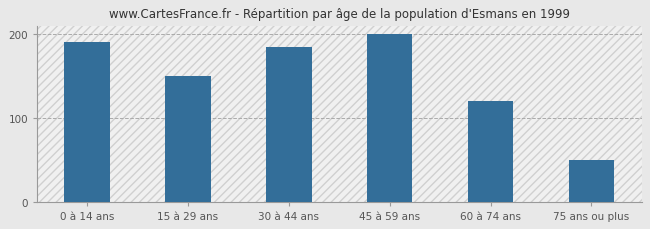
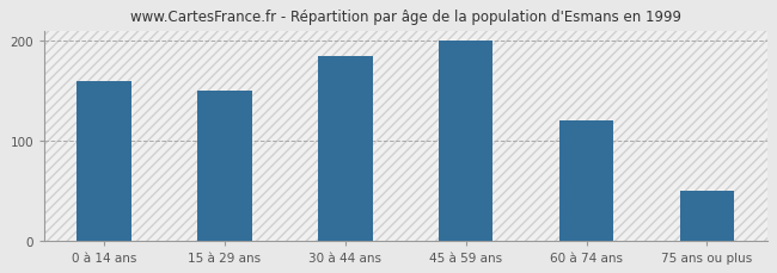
0 à 14 ans: 190 -> 160
